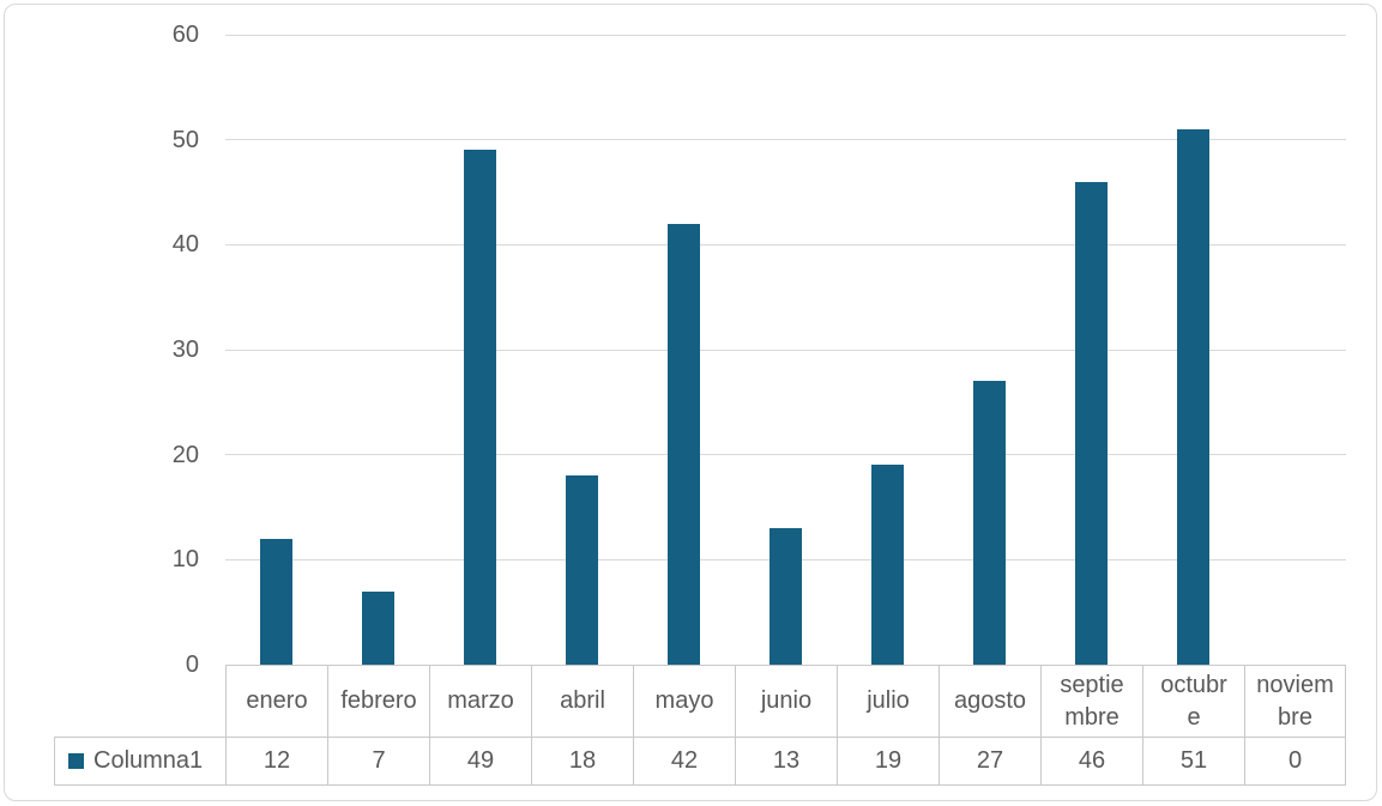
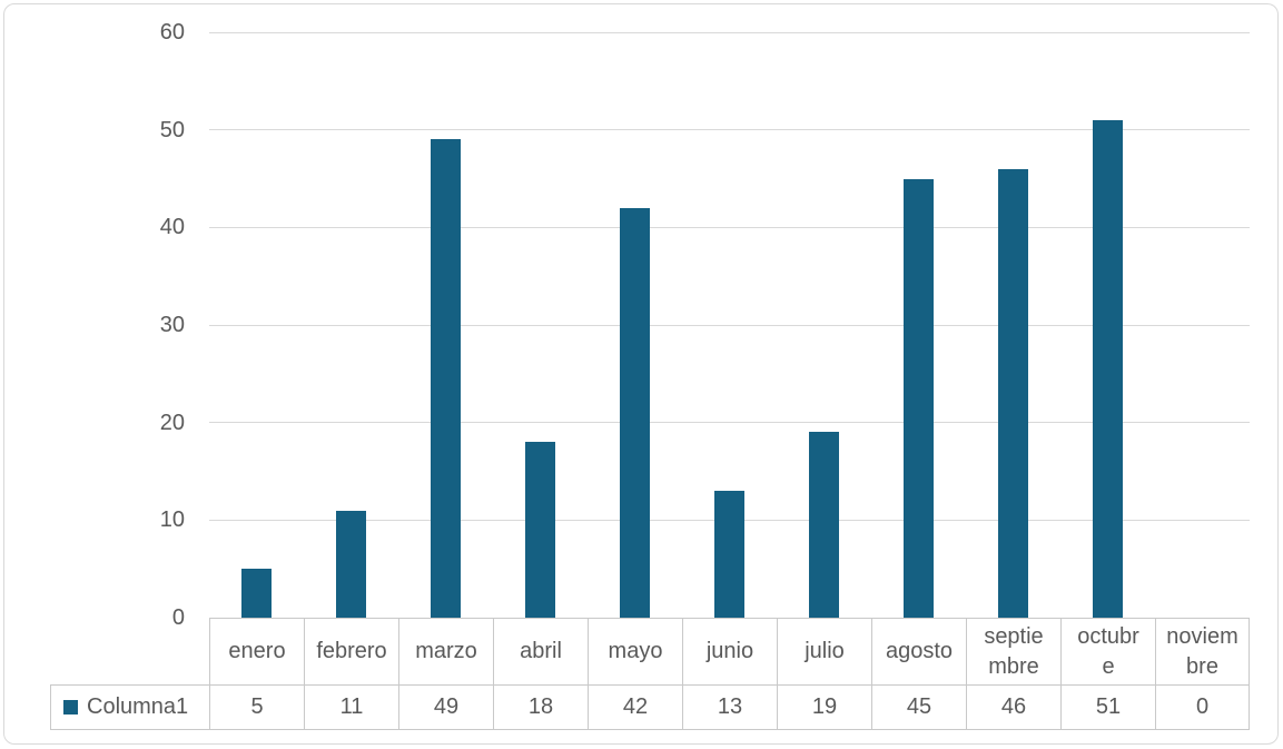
enero: 12 -> 5
febrero: 7 -> 11
agosto: 27 -> 45
